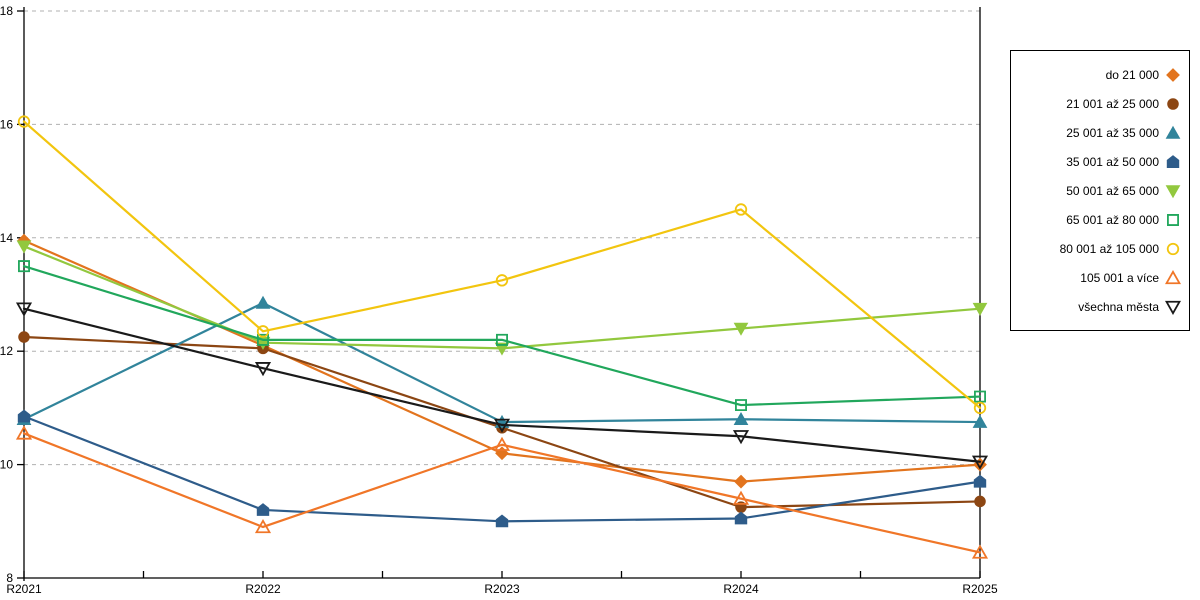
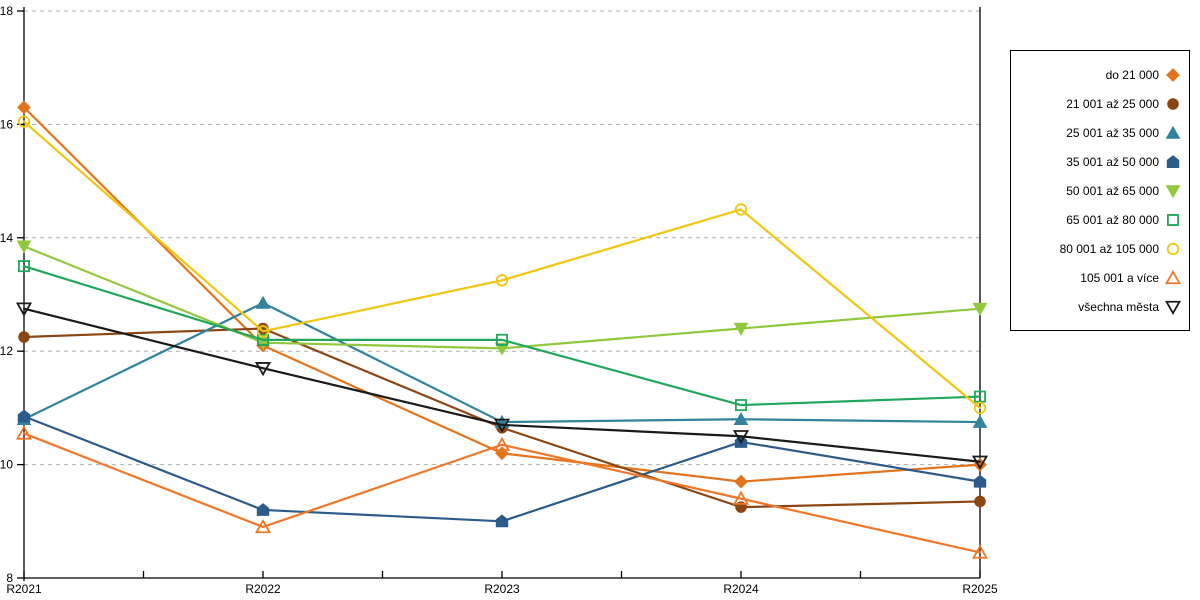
do 21 000/R2021: 13.9 -> 16.3
21 001 až 25 000/R2022: 12.1 -> 12.4
35 001 až 50 000/R2024: 9.1 -> 10.4
